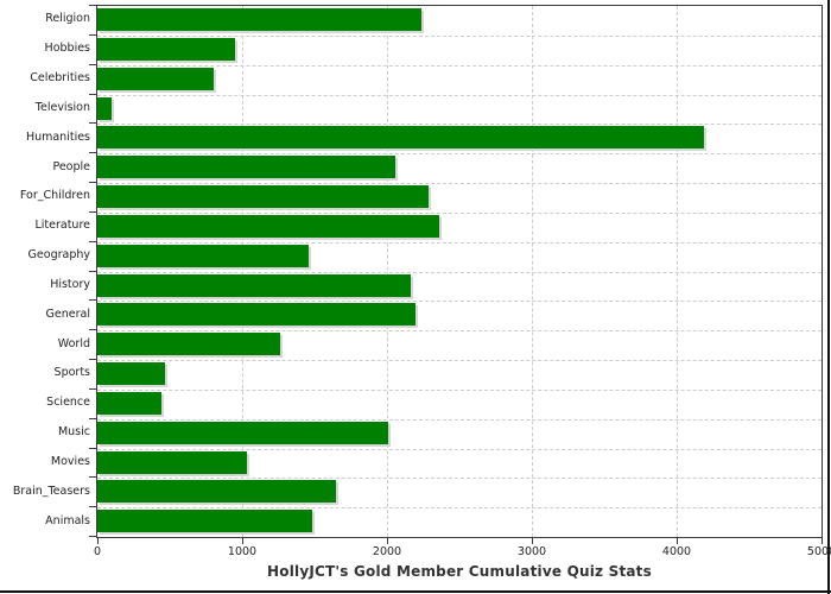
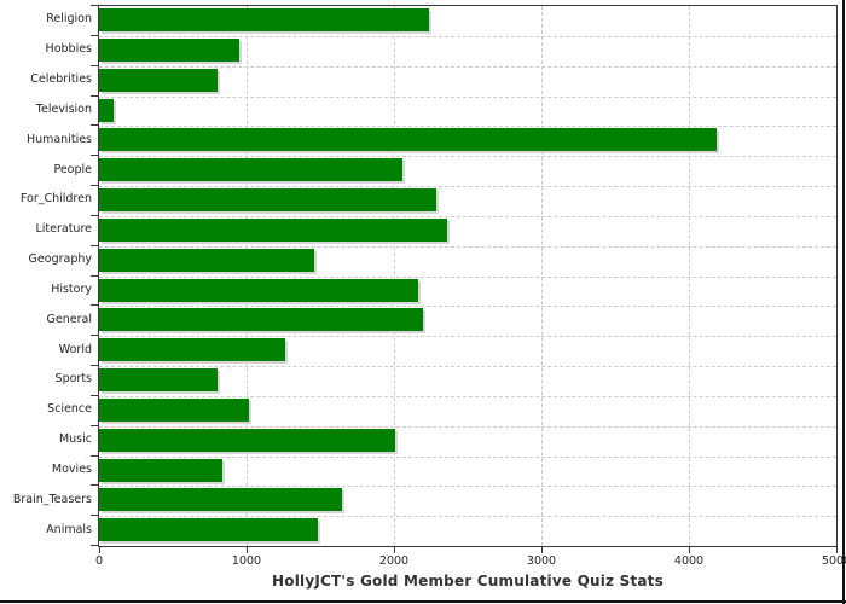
Sports: 470 -> 800
Science: 440 -> 1020
Movies: 1030 -> 840
